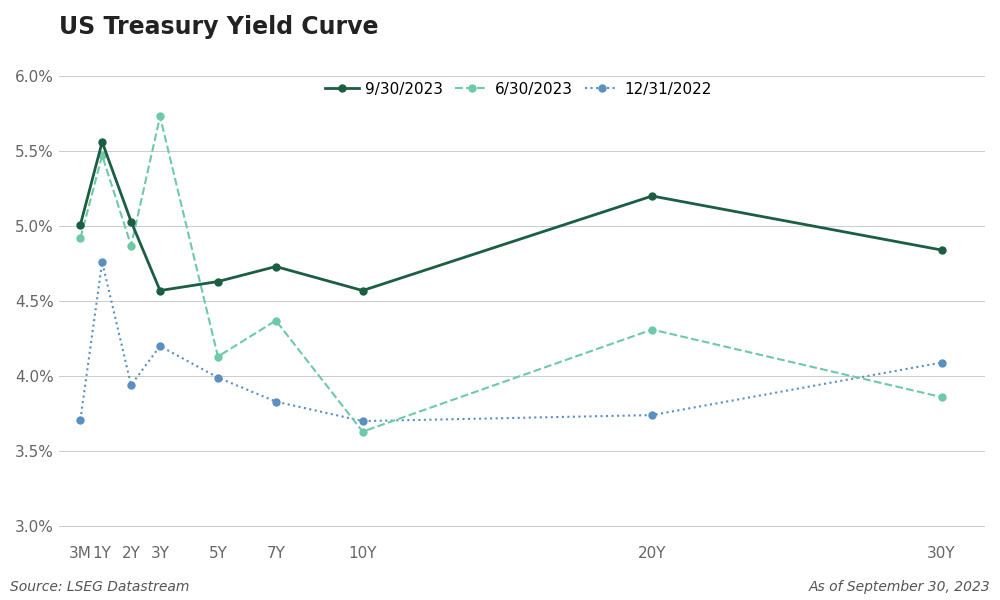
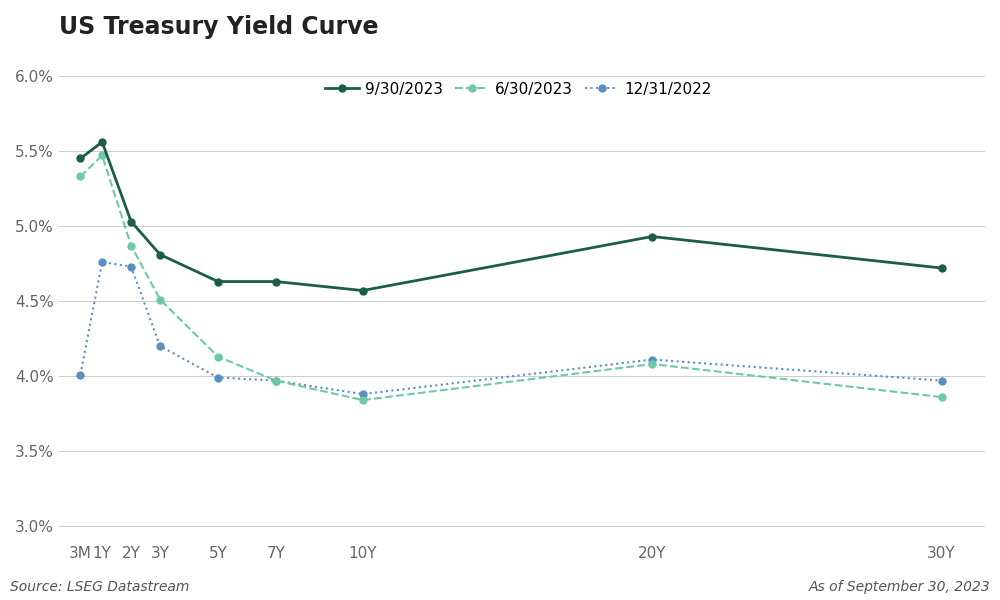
9/30/2023/3M: 5.01% -> 5.45%
6/30/2023/3M: 4.92% -> 5.33%
12/31/2022/3M: 3.71% -> 4.01%
12/31/2022/2Y: 3.94% -> 4.73%
9/30/2023/3Y: 4.57% -> 4.81%
6/30/2023/3Y: 5.73% -> 4.51%
9/30/2023/7Y: 4.73% -> 4.63%
6/30/2023/7Y: 4.37% -> 3.97%
12/31/2022/7Y: 3.83% -> 3.97%
6/30/2023/10Y: 3.63% -> 3.84%
12/31/2022/10Y: 3.70% -> 3.88%
9/30/2023/20Y: 5.20% -> 4.93%
6/30/2023/20Y: 4.31% -> 4.08%
12/31/2022/20Y: 3.74% -> 4.11%
9/30/2023/30Y: 4.84% -> 4.72%
12/31/2022/30Y: 4.09% -> 3.97%
